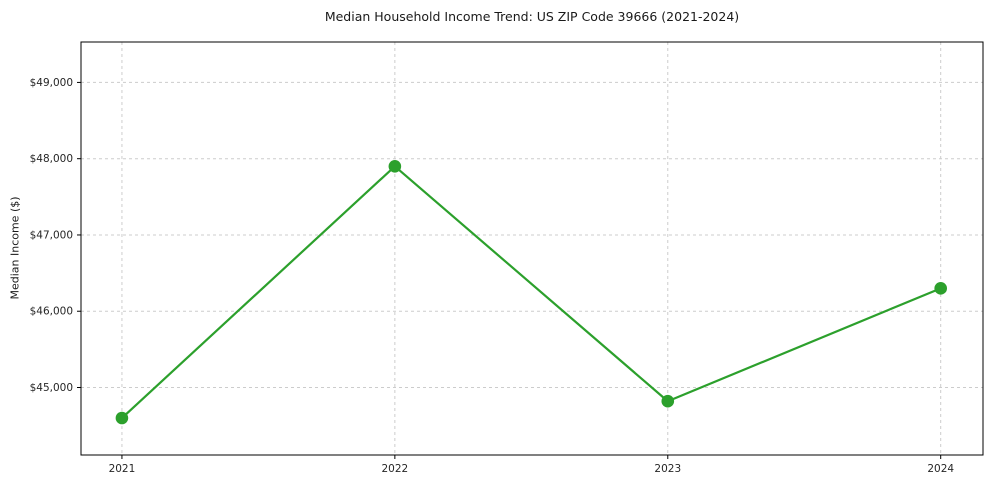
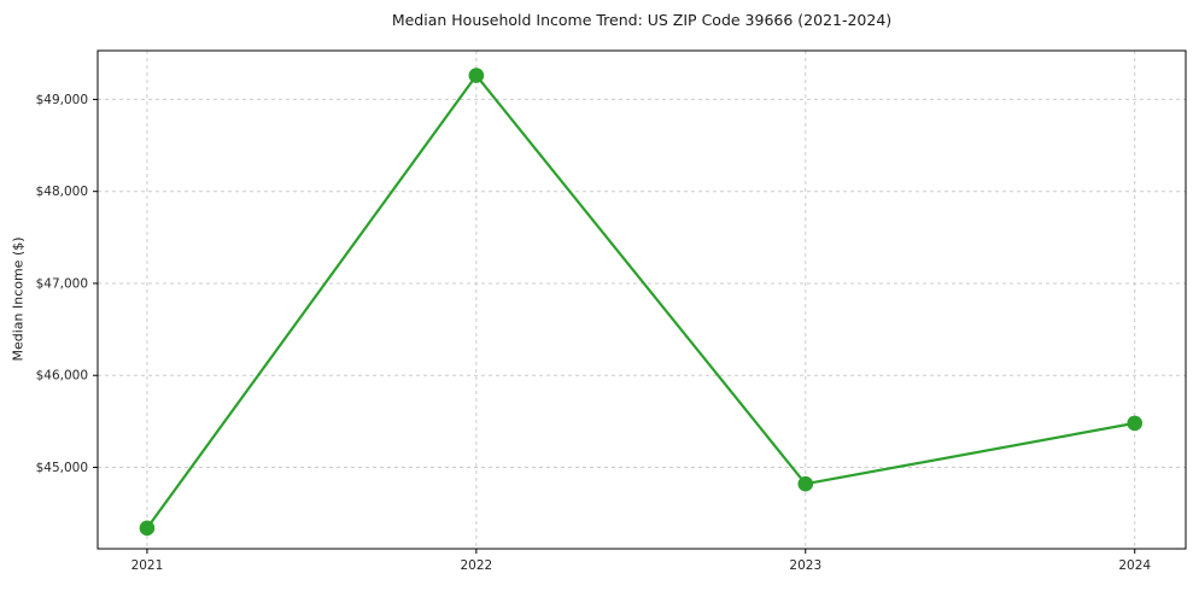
2021: $44600 -> $44300
2022: $47900 -> $49300
2024: $46300 -> $45500
